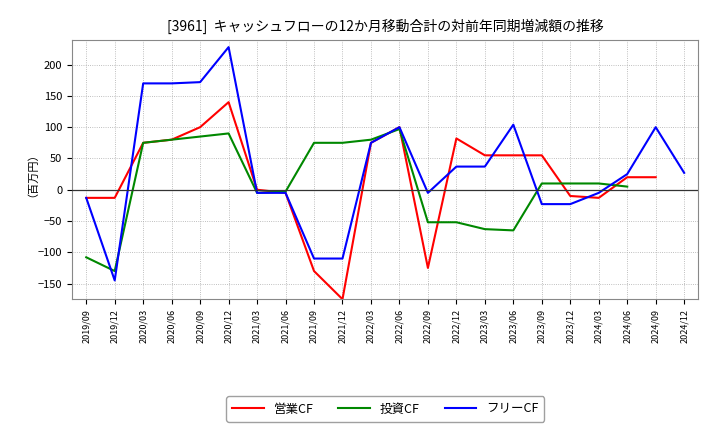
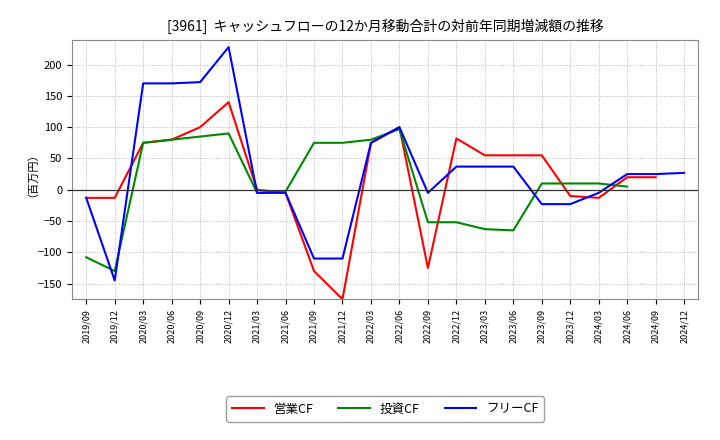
フリーCF/2023/06: 104 -> 37
フリーCF/2024/09: 100 -> 25
